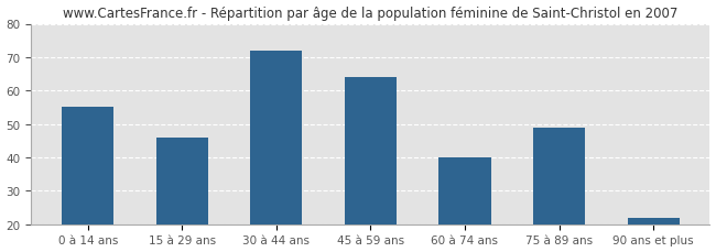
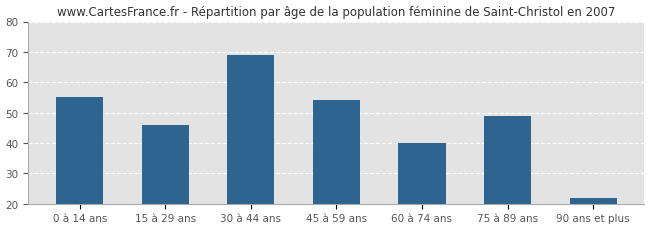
30 à 44 ans: 72 -> 69
45 à 59 ans: 64 -> 54
